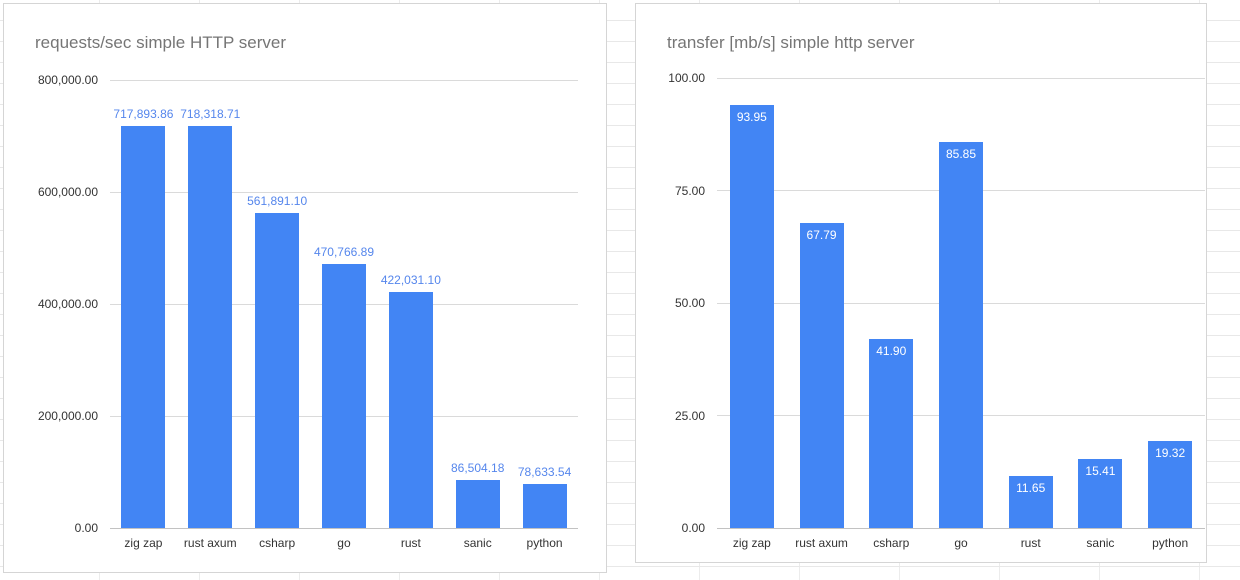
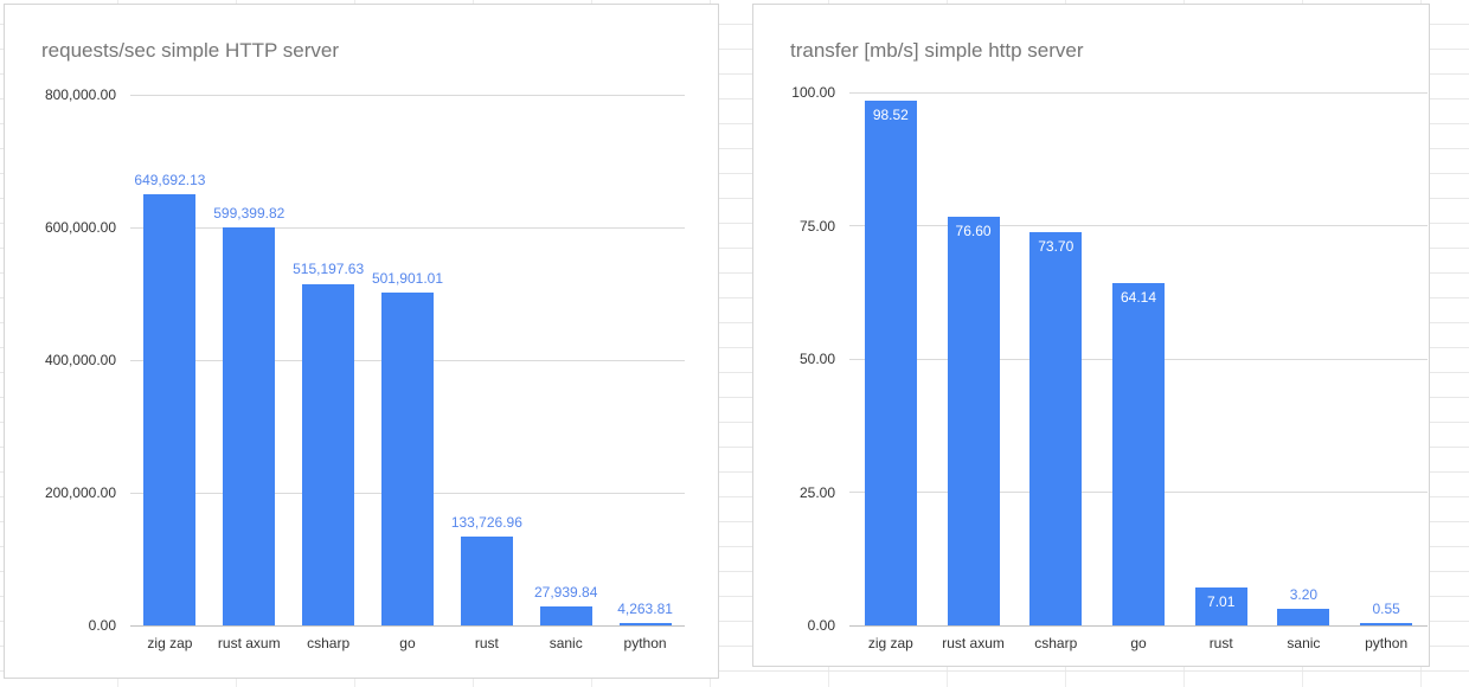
requests/sec simple HTTP server/zig zap: 717,893.86 -> 649,692.13
requests/sec simple HTTP server/rust axum: 718,318.71 -> 599,399.82
requests/sec simple HTTP server/csharp: 561,891.10 -> 515,197.63
requests/sec simple HTTP server/go: 470,766.89 -> 501,901.01
requests/sec simple HTTP server/rust: 422,031.10 -> 133,726.96
requests/sec simple HTTP server/sanic: 86,504.18 -> 27,939.84
requests/sec simple HTTP server/python: 78,633.54 -> 4,263.81
transfer [mb/s] simple http server/zig zap: 93.95 -> 98.52
transfer [mb/s] simple http server/rust axum: 67.79 -> 76.60
transfer [mb/s] simple http server/csharp: 41.90 -> 73.70
transfer [mb/s] simple http server/go: 85.85 -> 64.14
transfer [mb/s] simple http server/rust: 11.65 -> 7.01
transfer [mb/s] simple http server/sanic: 15.41 -> 3.20
transfer [mb/s] simple http server/python: 19.32 -> 0.55
